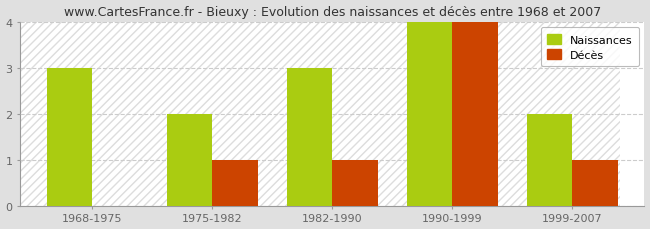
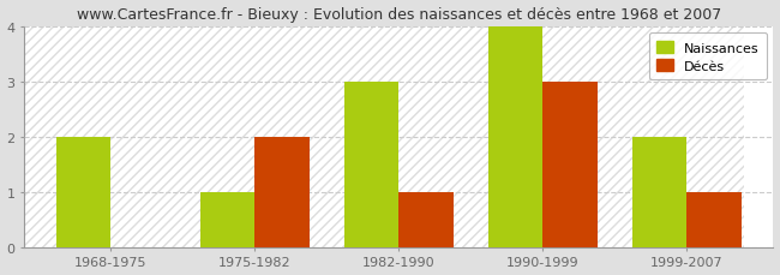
Naissances/1968-1975: 3 -> 2
Naissances/1975-1982: 2 -> 1
Décès/1975-1982: 1 -> 2
Décès/1990-1999: 4 -> 3
